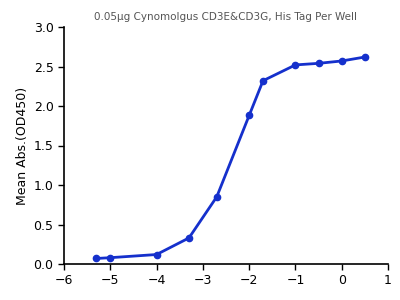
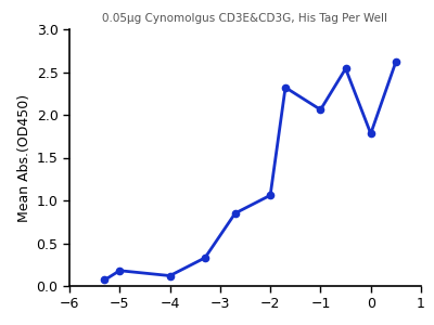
−5: 0.08 -> 0.18
−2: 1.88 -> 1.06
−1: 2.52 -> 2.06
0: 2.57 -> 1.78
